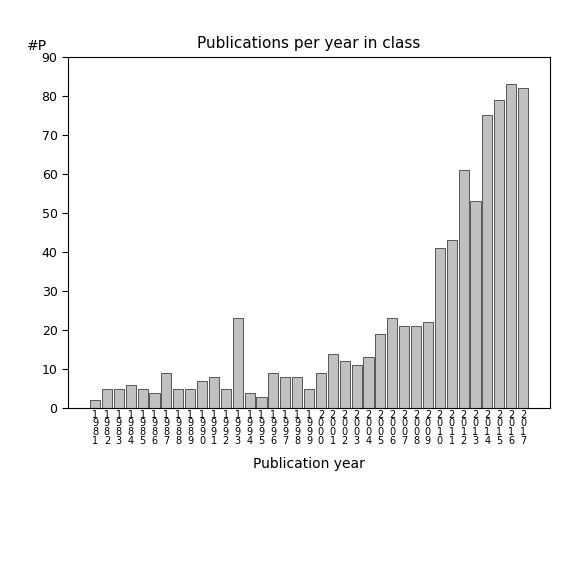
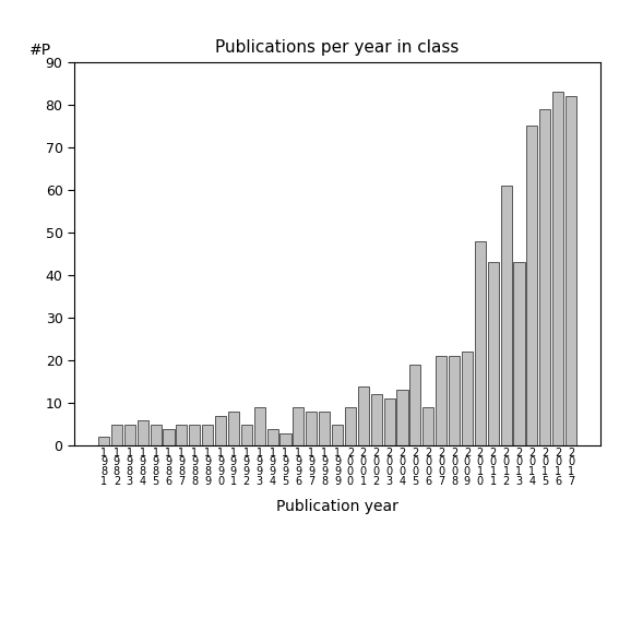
1 9 8 7: 9 -> 5
1 9 9 3: 23 -> 9
2 0 0 6: 23 -> 9
2 0 1 0: 41 -> 48
2 0 1 3: 53 -> 43
